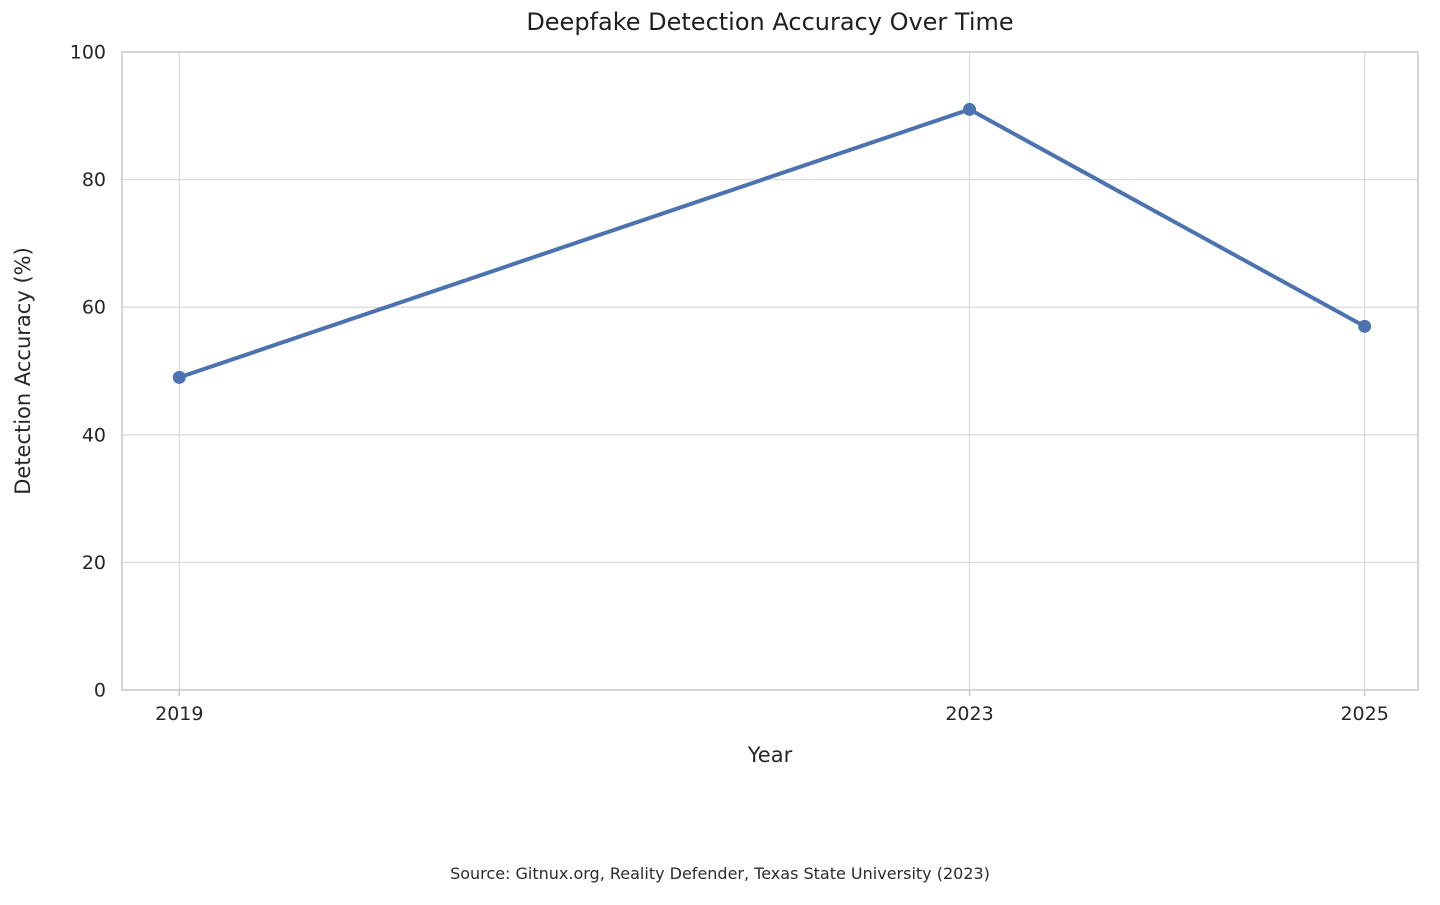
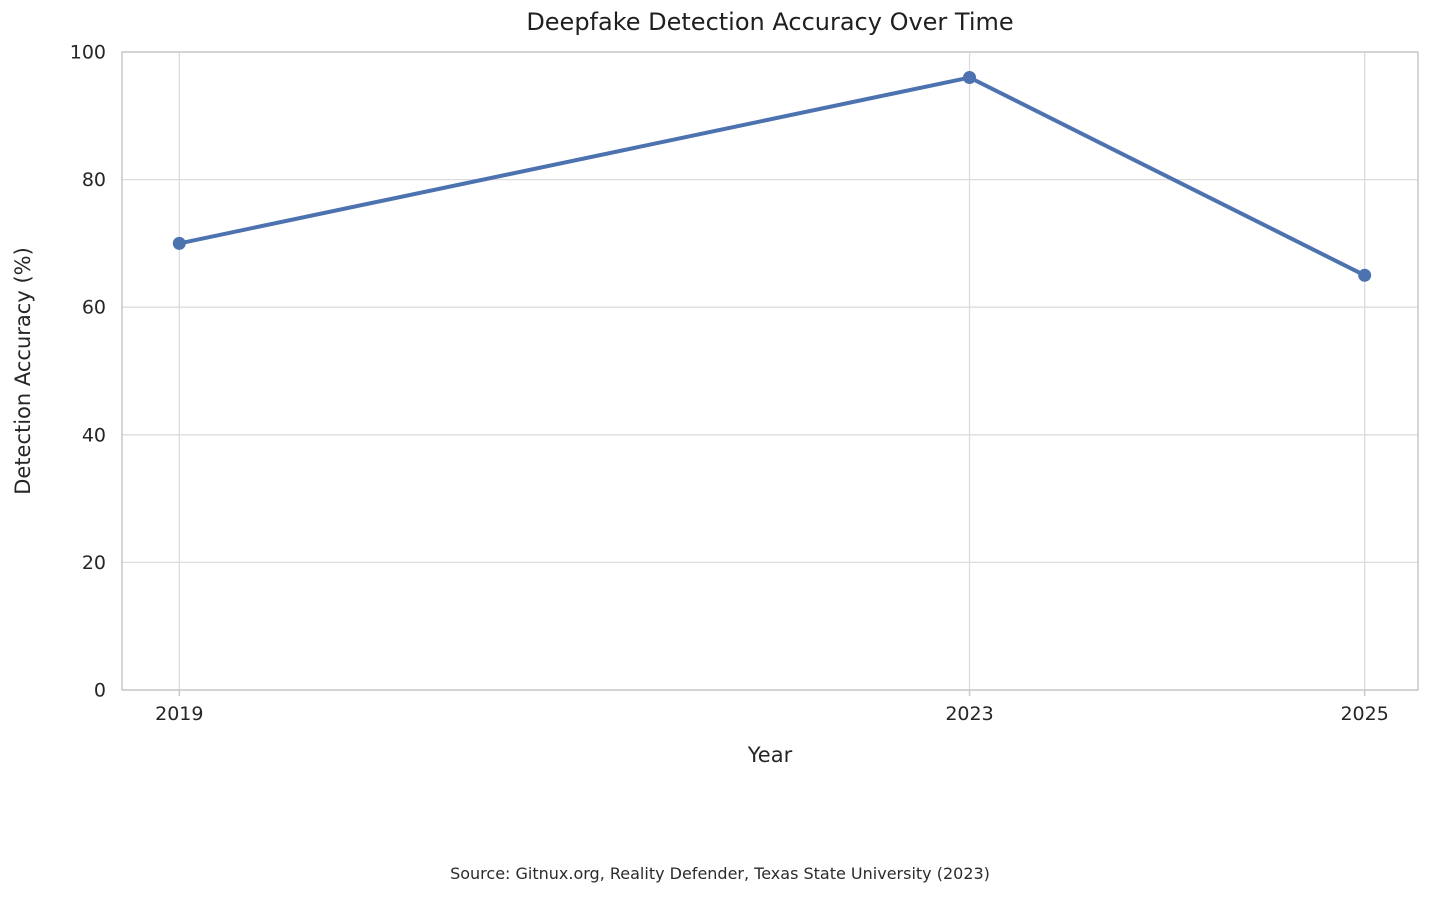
2019: 49 -> 70
2023: 91 -> 96
2025: 57 -> 65
